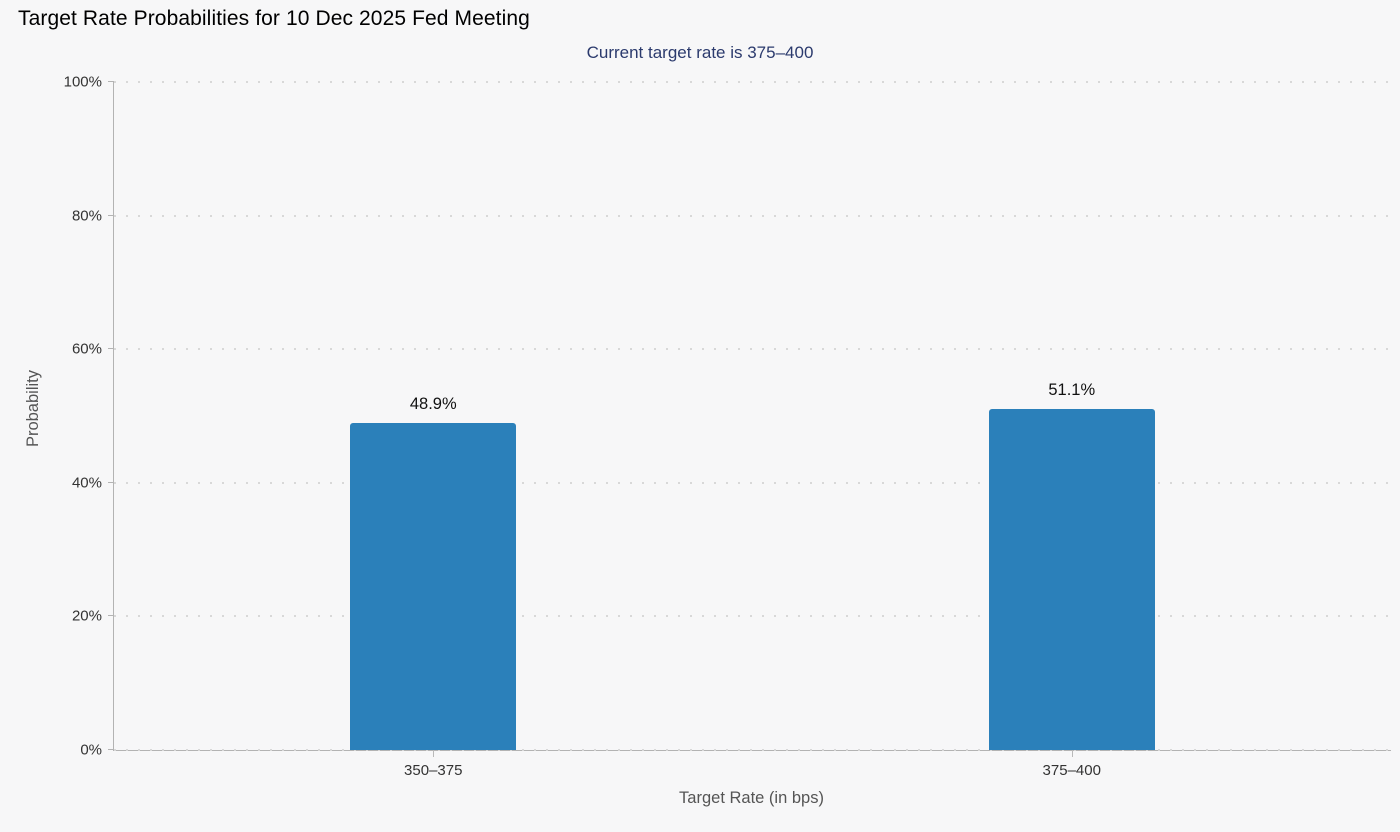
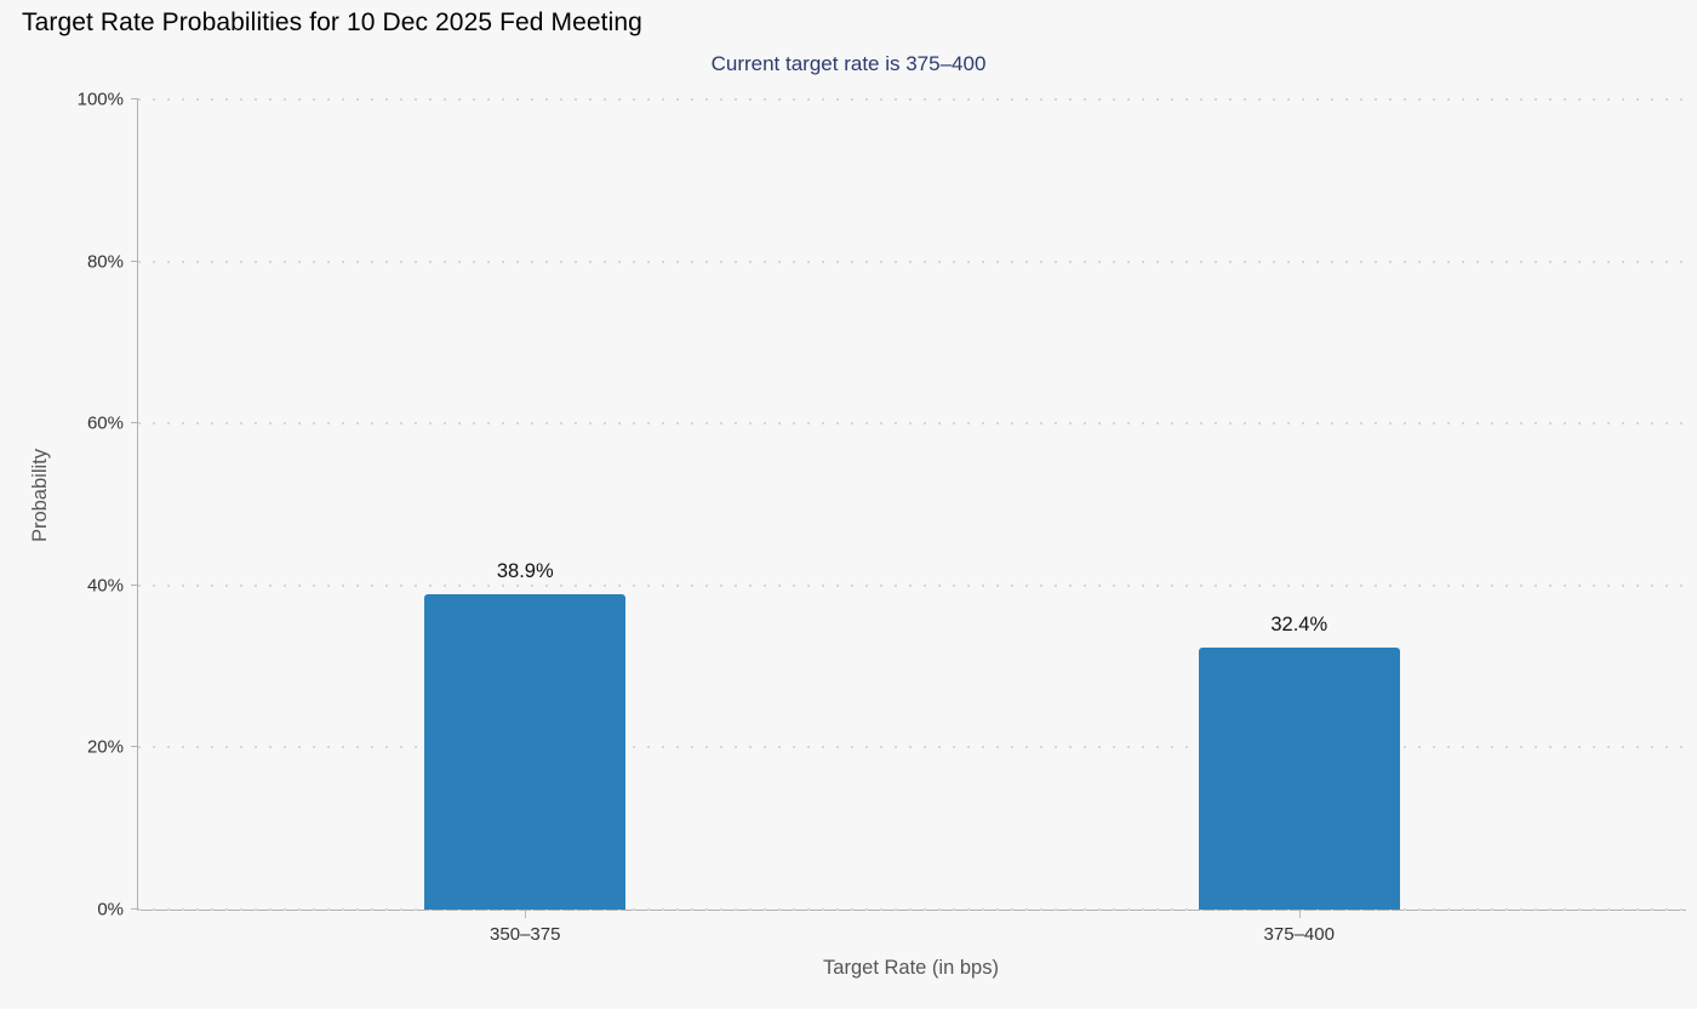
350–375: 48.9% -> 38.9%
375–400: 51.1% -> 32.4%
